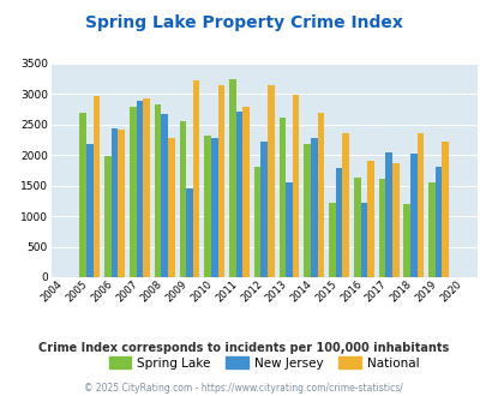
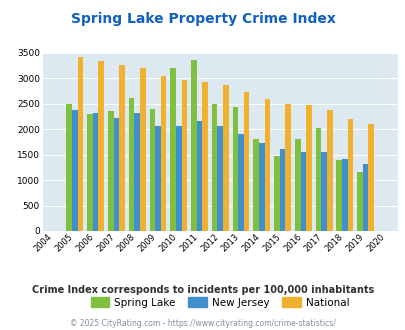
Spring Lake/2005: 2700 -> 2500
New Jersey/2005: 2180 -> 2370
National/2005: 2960 -> 3420
Spring Lake/2006: 1980 -> 2300
New Jersey/2006: 2440 -> 2310
National/2006: 2420 -> 3340
Spring Lake/2007: 2780 -> 2350
New Jersey/2007: 2880 -> 2210
National/2007: 2920 -> 3260
Spring Lake/2008: 2820 -> 2620
New Jersey/2008: 2680 -> 2310
National/2008: 2280 -> 3210
Spring Lake/2009: 2560 -> 2400
New Jersey/2009: 1460 -> 2070
National/2009: 3220 -> 3050
Spring Lake/2010: 2320 -> 3200
New Jersey/2010: 2280 -> 2070
National/2010: 3140 -> 2960
Spring Lake/2011: 3240 -> 3360
New Jersey/2011: 2720 -> 2160
National/2011: 2780 -> 2920
Spring Lake/2012: 1800 -> 2500
New Jersey/2012: 2220 -> 2060
National/2012: 3140 -> 2870
Spring Lake/2013: 2620 -> 2430
New Jersey/2013: 1560 -> 1900
National/2013: 2980 -> 2730
Spring Lake/2014: 2180 -> 1800
New Jersey/2014: 2280 -> 1720
National/2014: 2700 -> 2590
Spring Lake/2015: 1220 -> 1480
New Jersey/2015: 1780 -> 1620
National/2015: 2360 -> 2490
Spring Lake/2016: 1640 -> 1800
New Jersey/2016: 1220 -> 1560
National/2016: 1900 -> 2470
Spring Lake/2017: 1620 -> 2030
New Jersey/2017: 2040 -> 1560
National/2017: 1860 -> 2370
Spring Lake/2018: 1200 -> 1390
New Jersey/2018: 2020 -> 1410
National/2018: 2360 -> 2200
Spring Lake/2019: 1560 -> 1160
New Jersey/2019: 1800 -> 1310
National/2019: 2220 -> 2110
